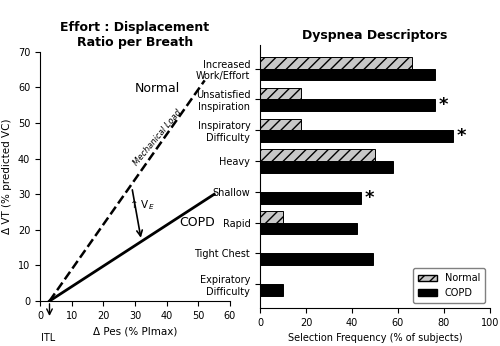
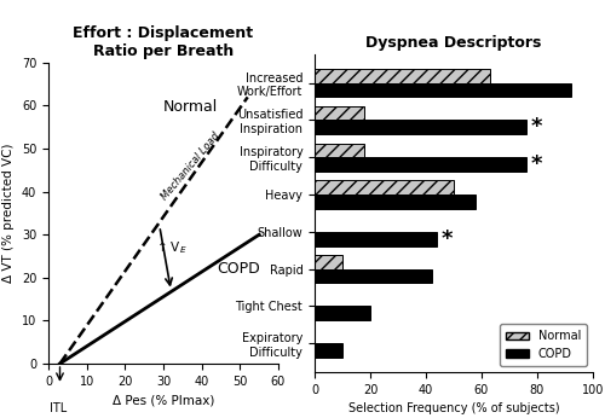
Normal/Increased Work/Effort: 66 -> 63
COPD/Increased Work/Effort: 76 -> 92
COPD/Inspiratory Difficulty: 84 -> 76
COPD/Tight Chest: 49 -> 20
